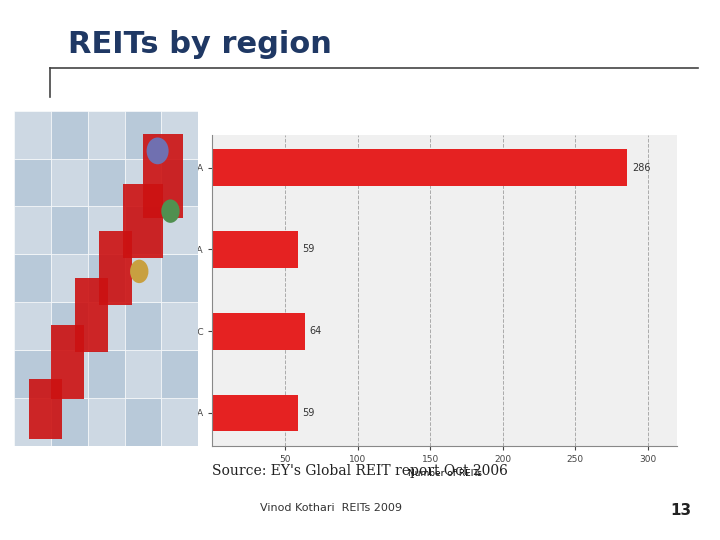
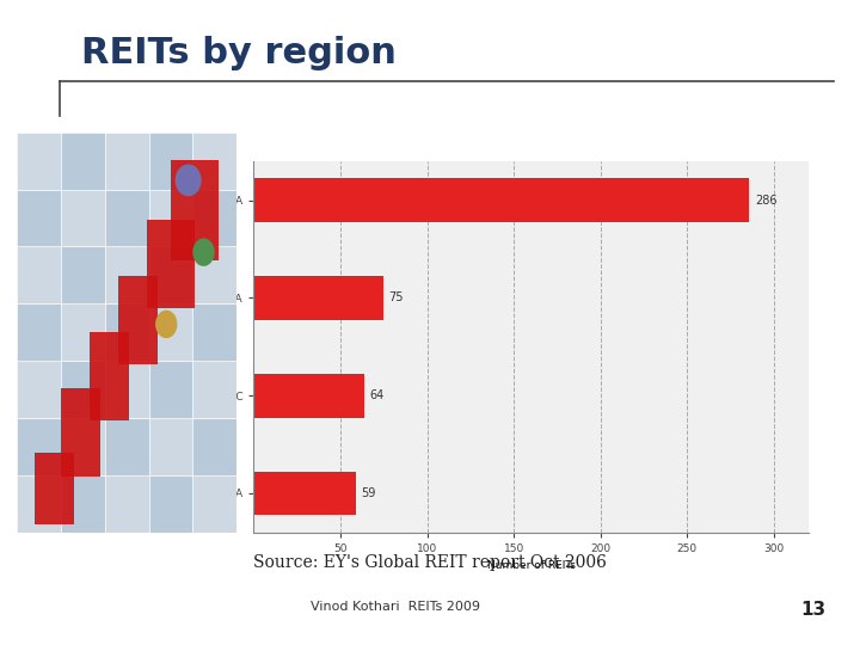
ASIA: 59 -> 75
